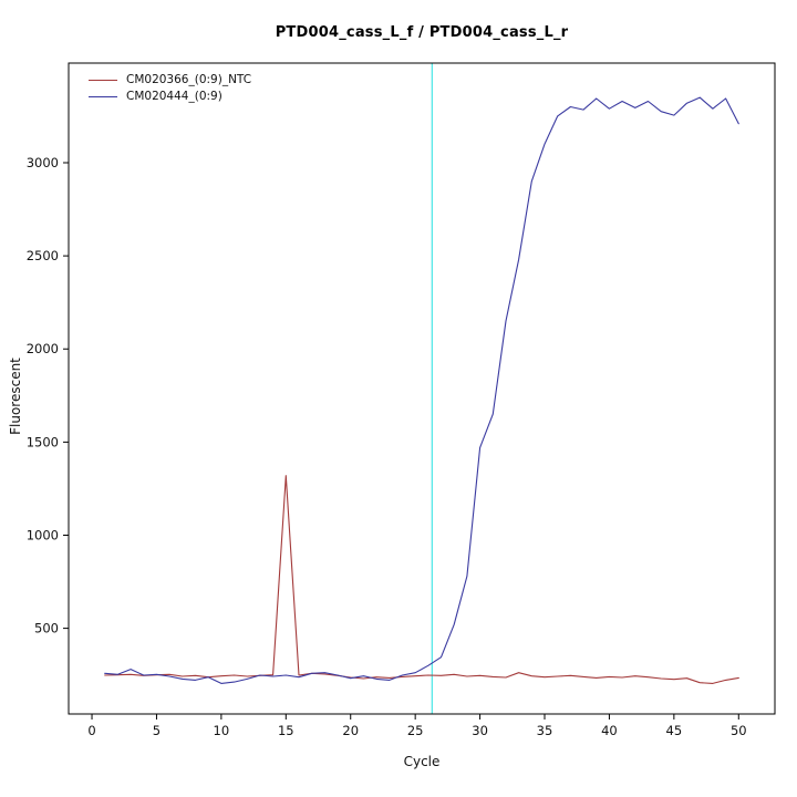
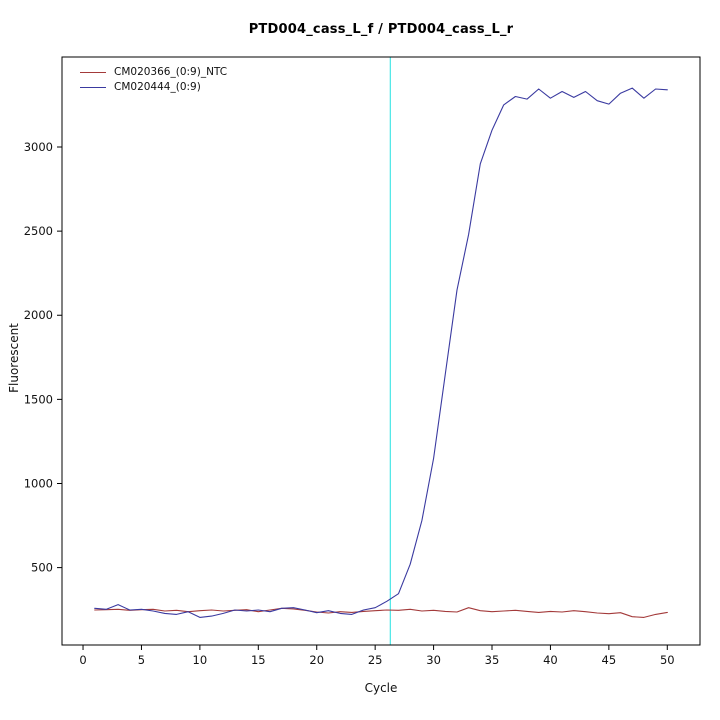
CM020366_(0:9)_NTC/15: 1320 -> 240
CM020444_(0:9)/30: 1470 -> 1150
CM020444_(0:9)/50: 3210 -> 3340
